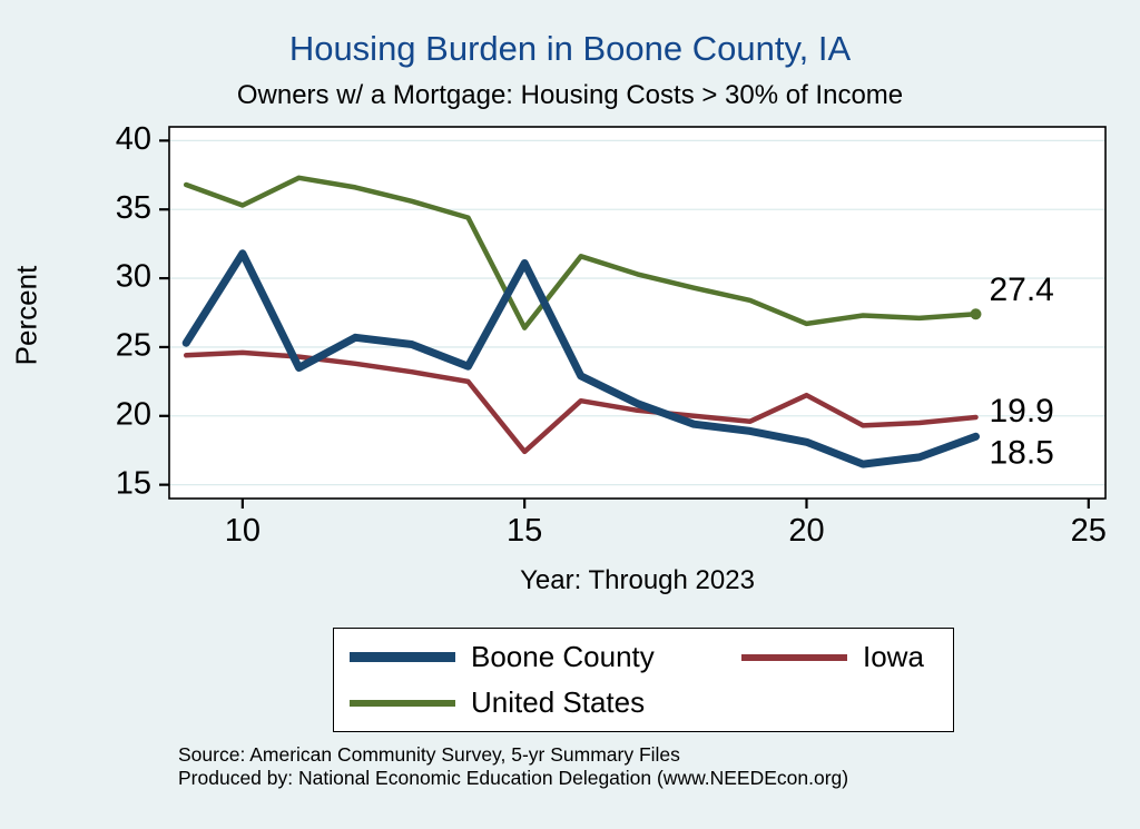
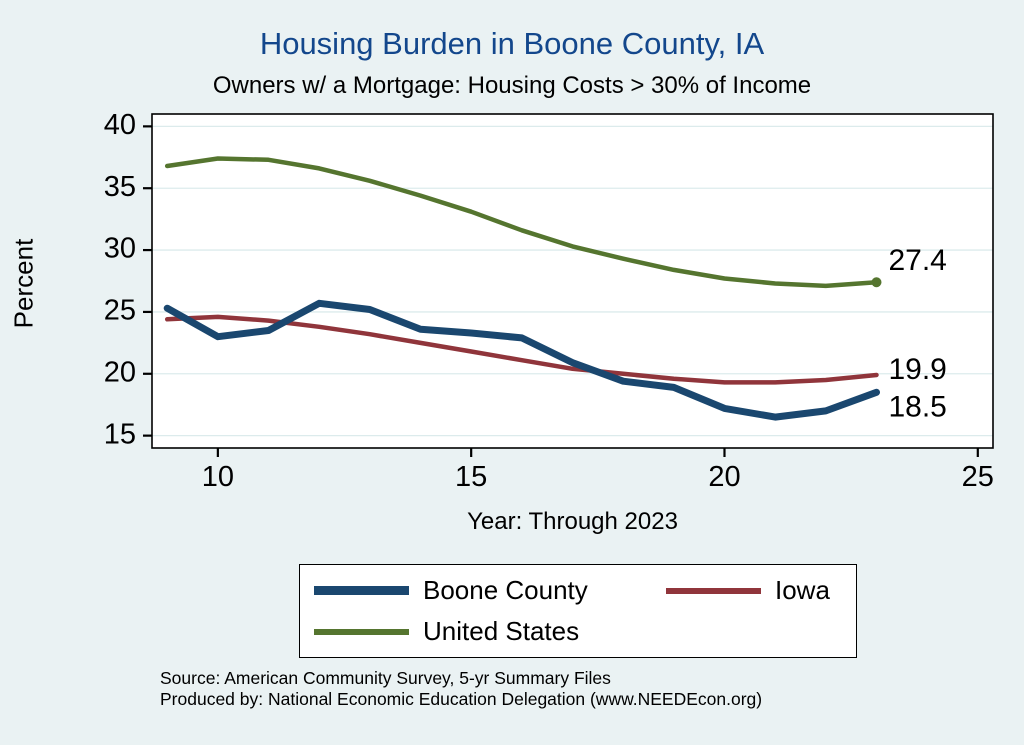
Boone County/10: 31.8 -> 23.0
United States/10: 35.3 -> 37.4
Boone County/15: 31.1 -> 23.3
Iowa/15: 17.4 -> 21.8
United States/15: 26.4 -> 33.1
Boone County/20: 18.1 -> 17.2
Iowa/20: 21.5 -> 19.3
United States/20: 26.7 -> 27.7
